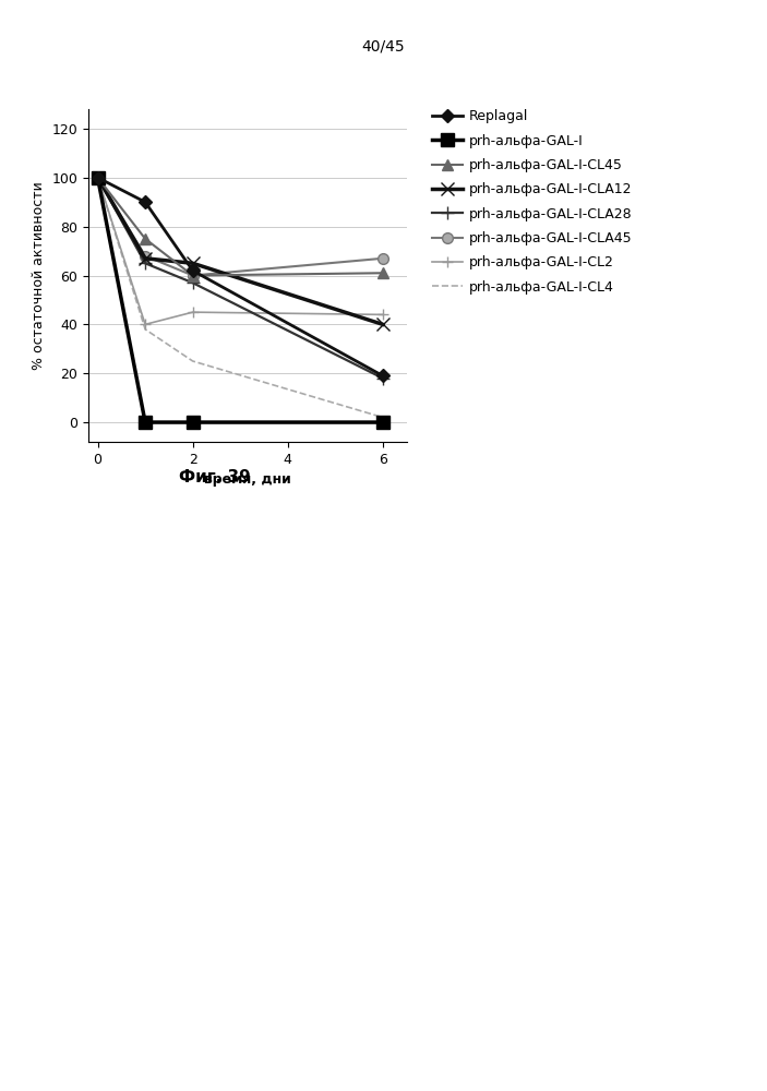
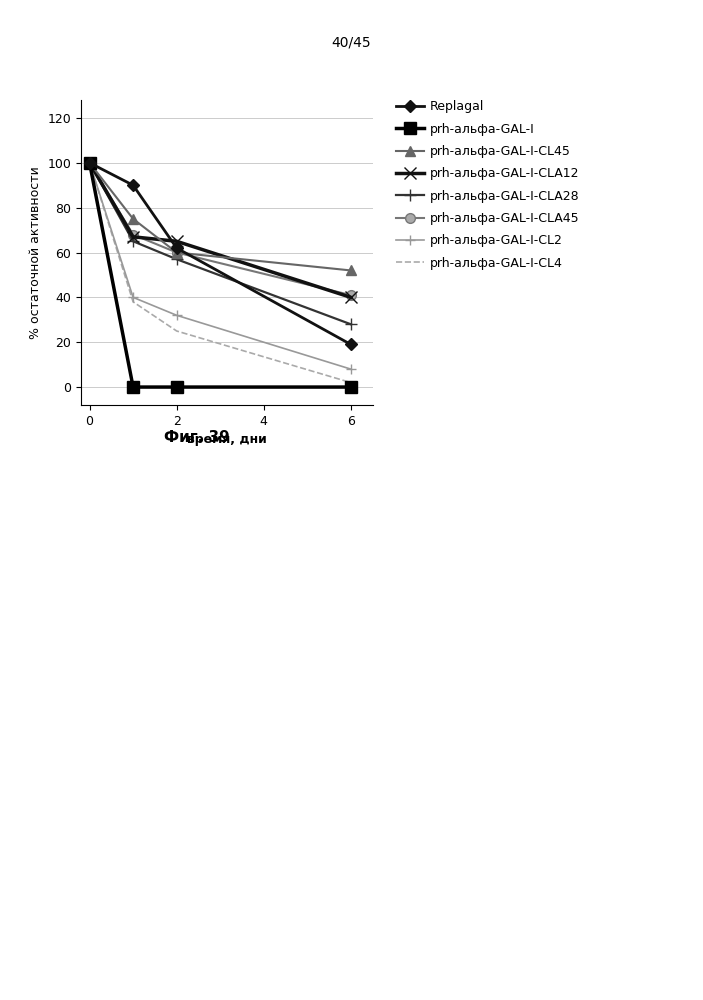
prh-альфа-GAL-I-CL2/2: 45 -> 32
prh-альфа-GAL-I-CL45/6: 61 -> 52
prh-альфа-GAL-I-CLA28/6: 18 -> 28
prh-альфа-GAL-I-CLA45/6: 67 -> 41
prh-альфа-GAL-I-CL2/6: 44 -> 8
